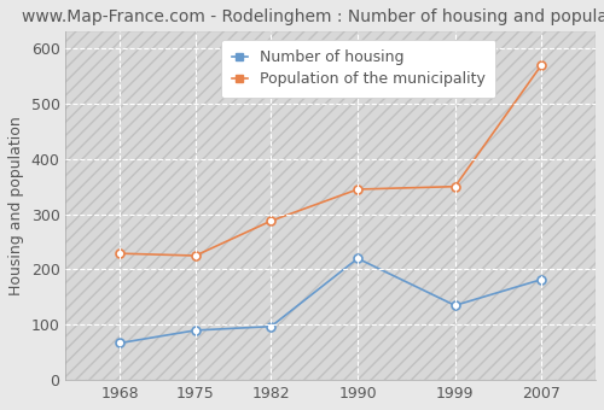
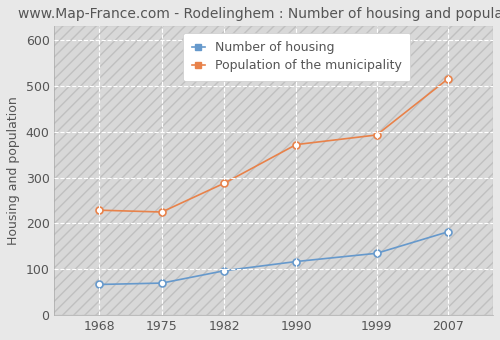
Number of housing/1975: 90 -> 70
Number of housing/1990: 220 -> 117
Population of the municipality/1990: 345 -> 372
Population of the municipality/1999: 350 -> 393
Population of the municipality/2007: 570 -> 516
